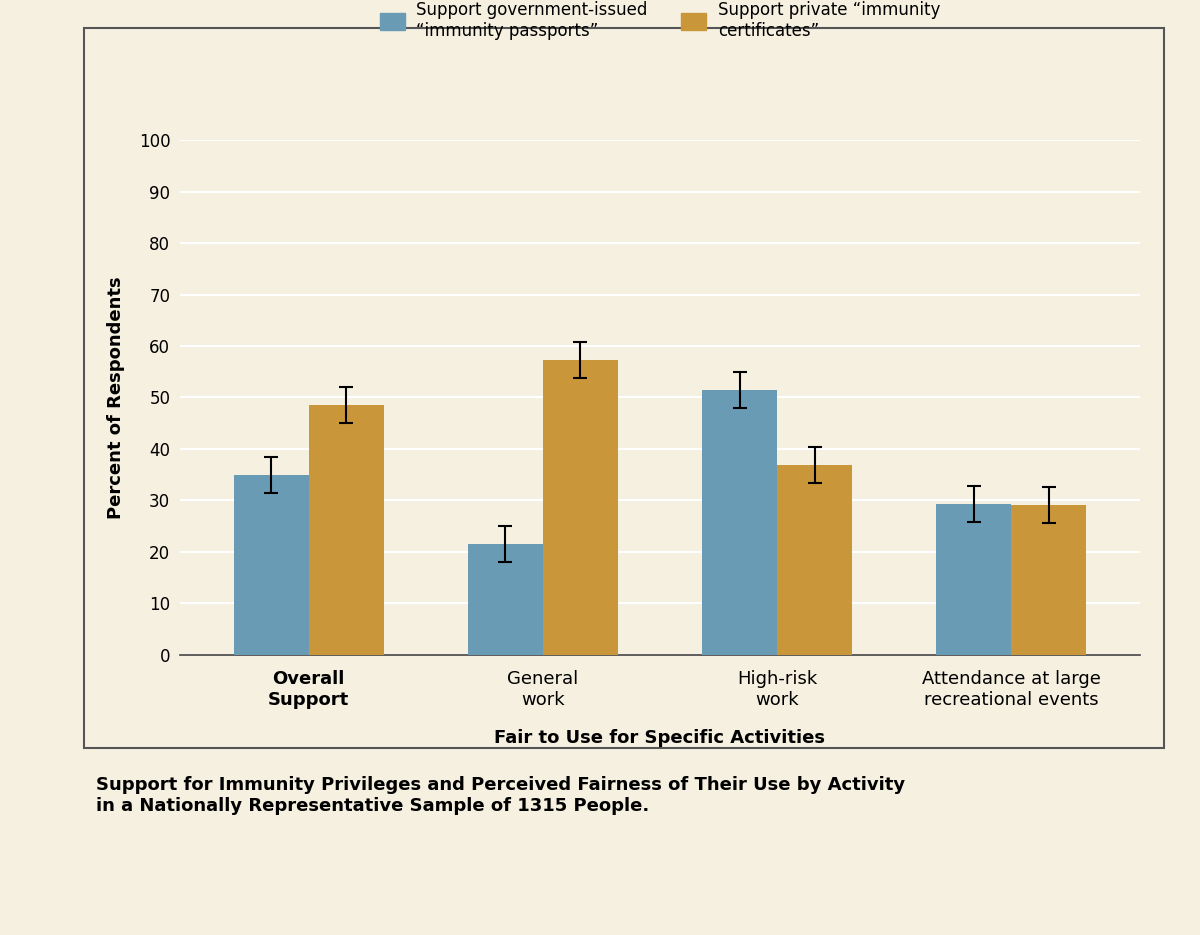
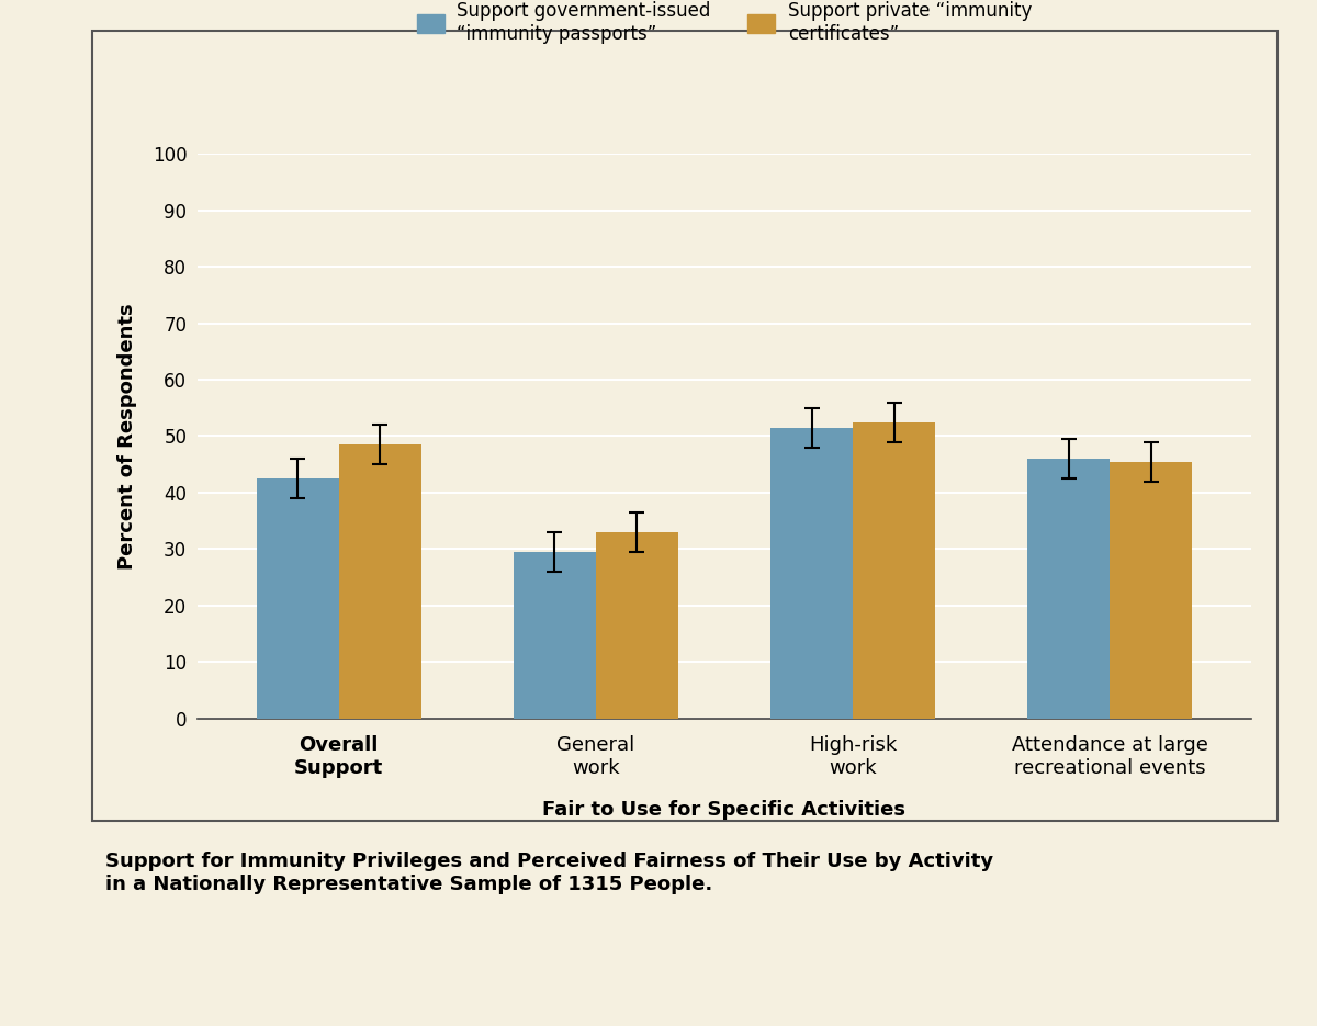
Support government-issued “immunity passports”/Overall Support: 35.0 -> 42.5
Support government-issued “immunity passports”/General work: 21.4 -> 29.5
Support private “immunity certificates”/General work: 57.2 -> 33.0
Support private “immunity certificates”/High-risk work: 36.8 -> 52.5
Support government-issued “immunity passports”/Attendance at large recreational events: 29.2 -> 46.0
Support private “immunity certificates”/Attendance at large recreational events: 29.0 -> 45.5
